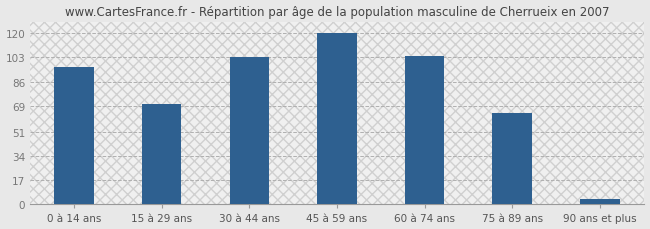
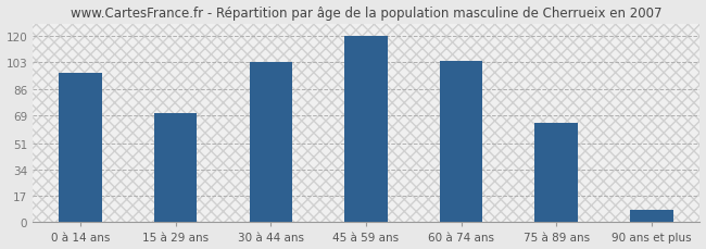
90 ans et plus: 4 -> 8
